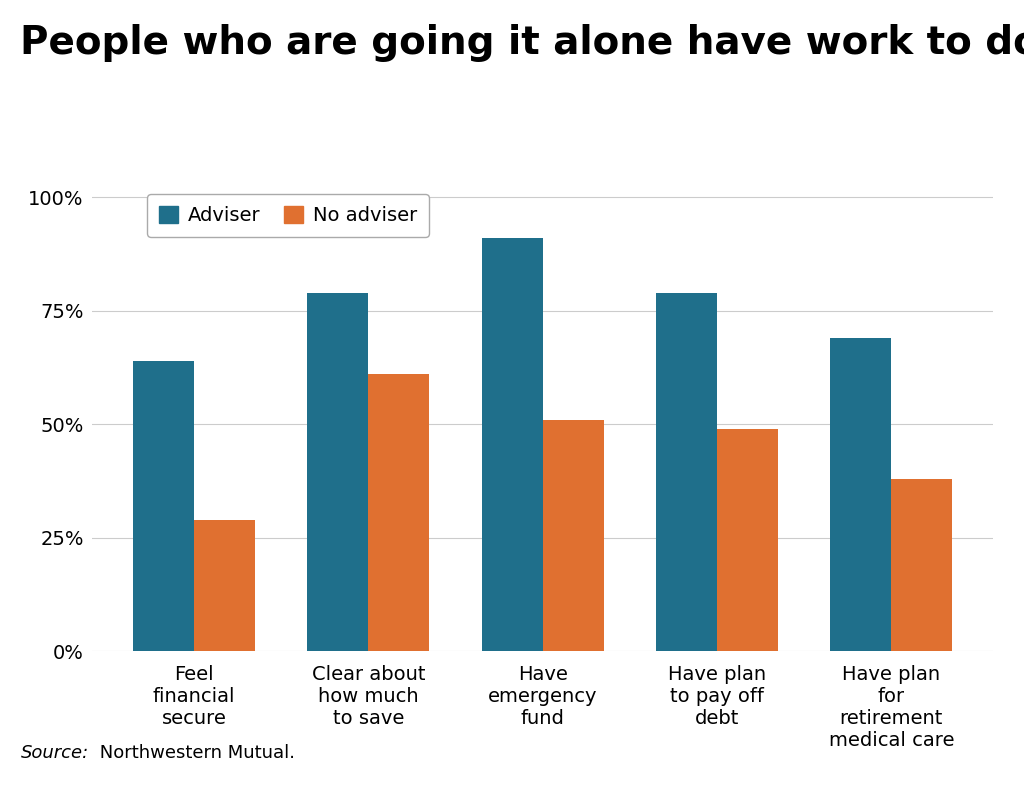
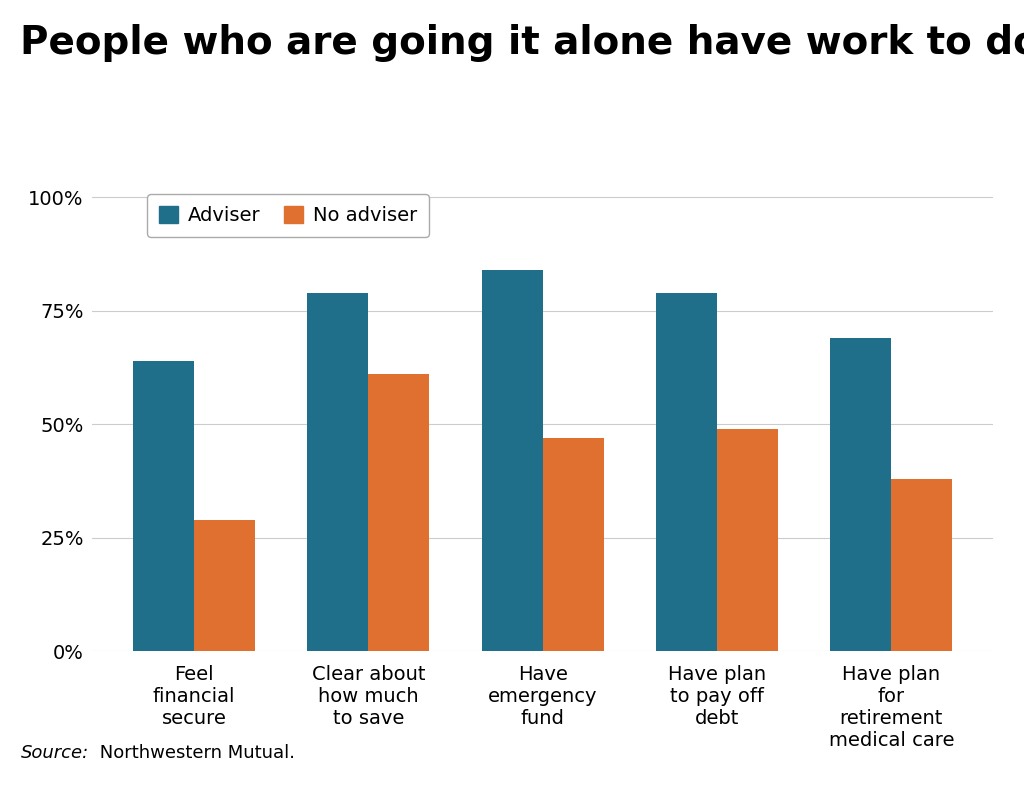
Adviser/Have emergency fund: 91% -> 84%
No adviser/Have emergency fund: 51% -> 47%
